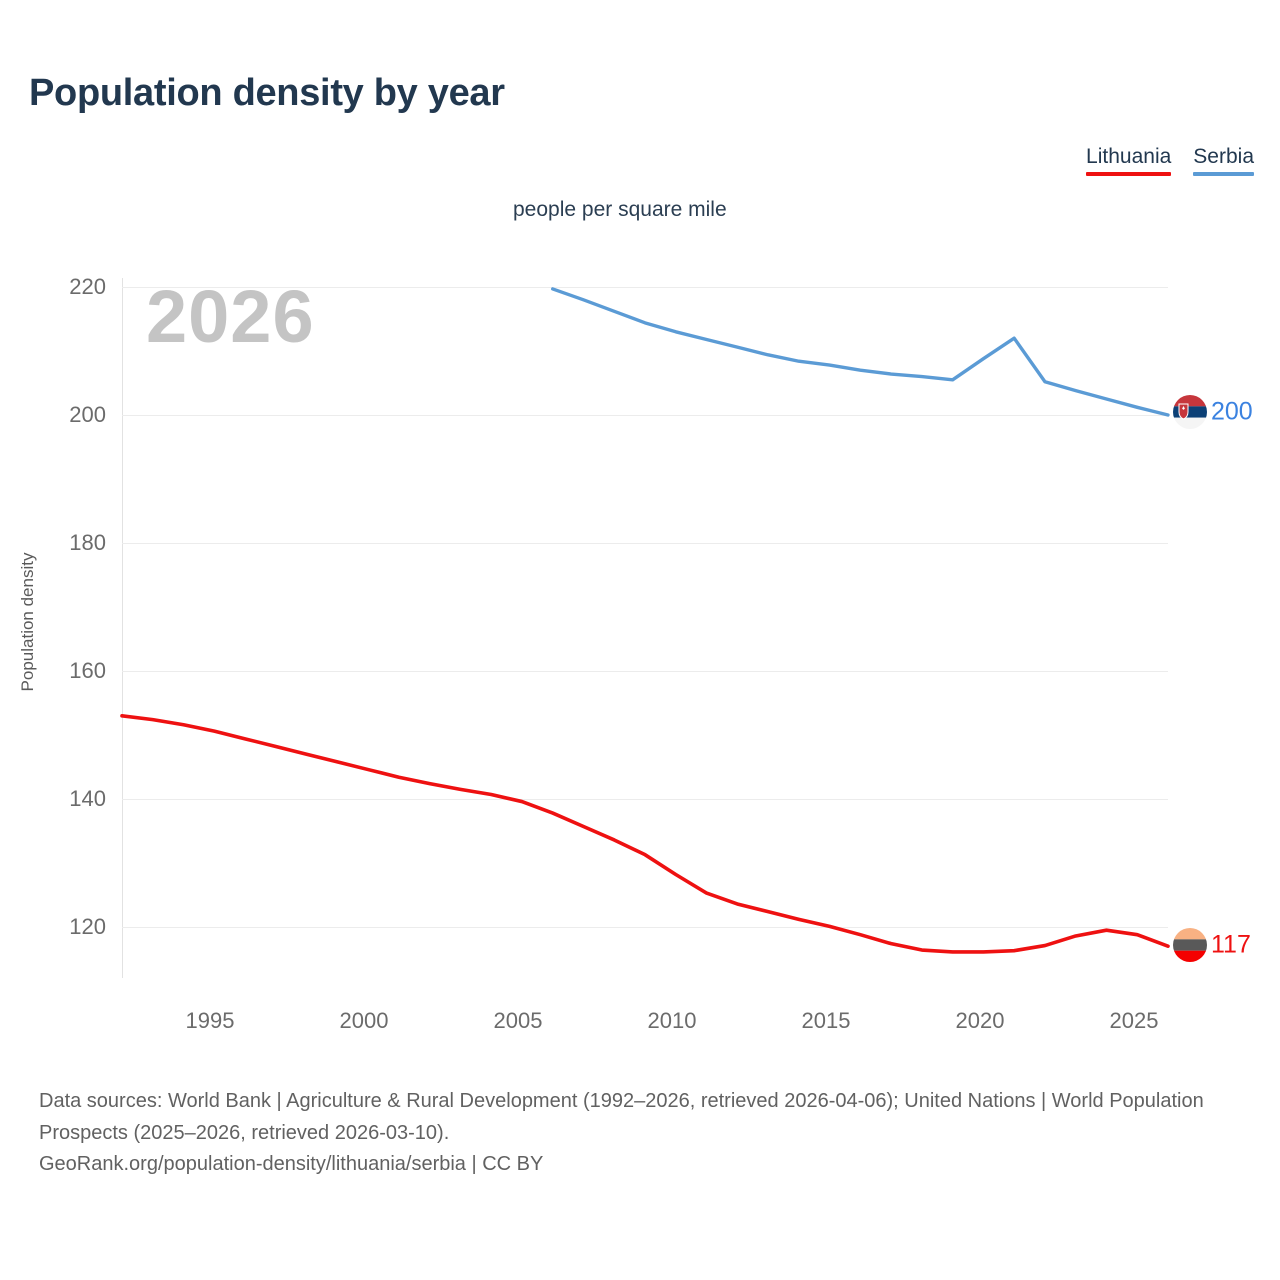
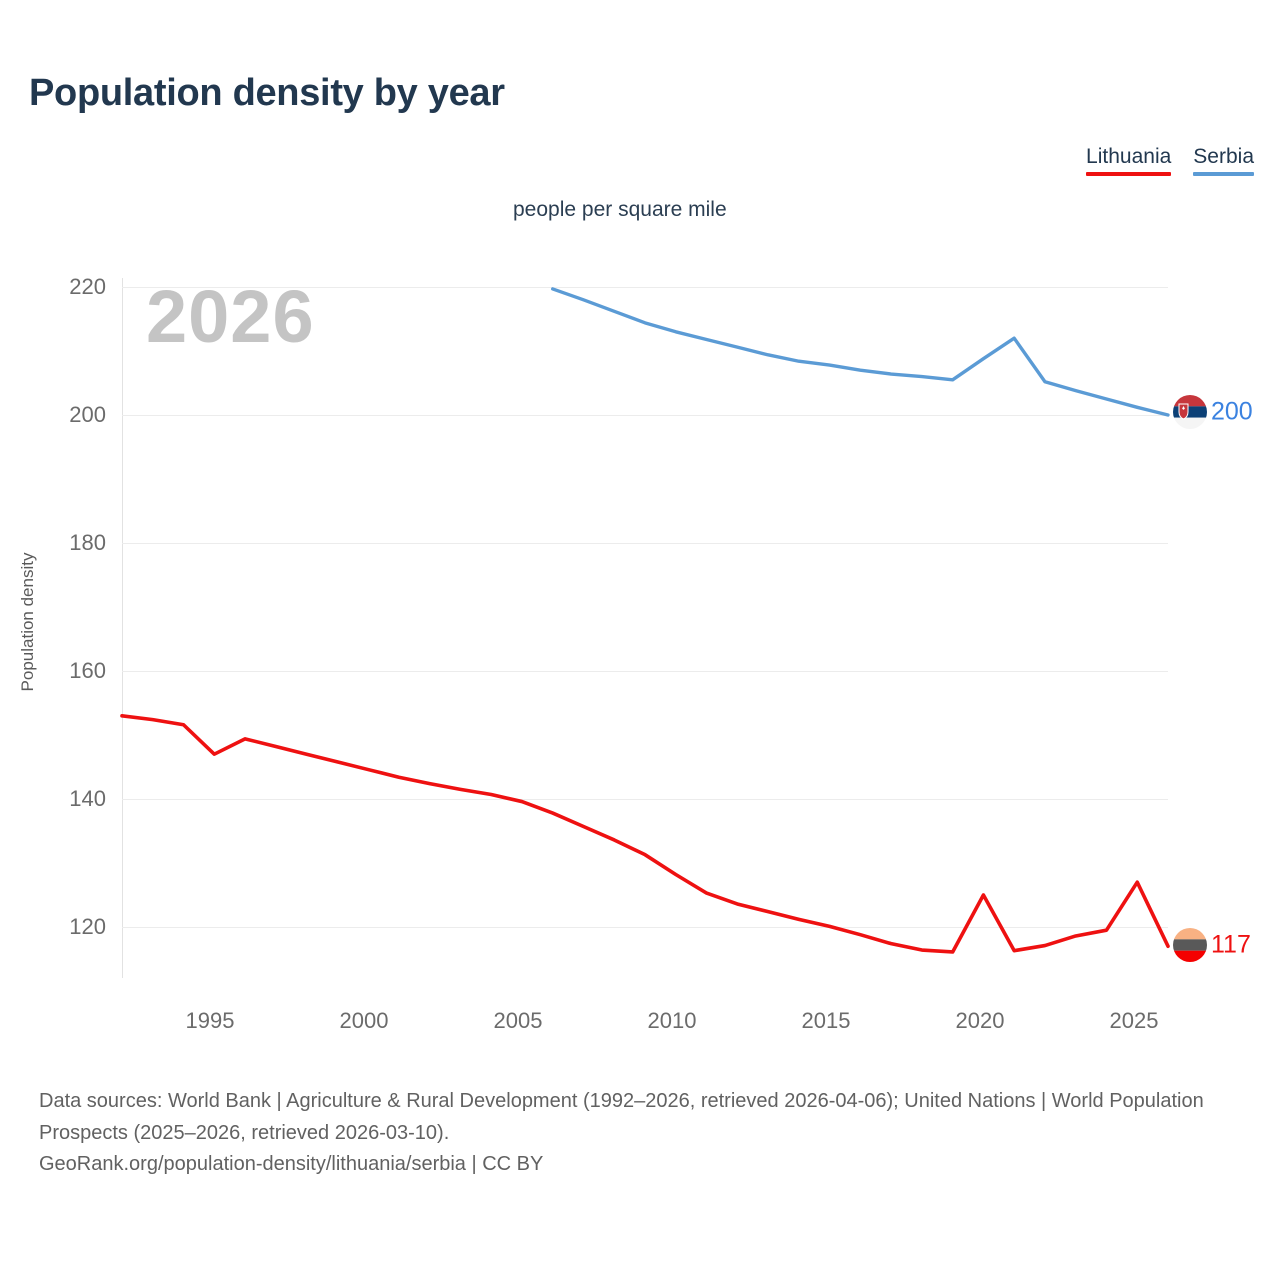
Lithuania/1995: 151 -> 147
Lithuania/2020: 116 -> 125
Lithuania/2025: 119 -> 127
